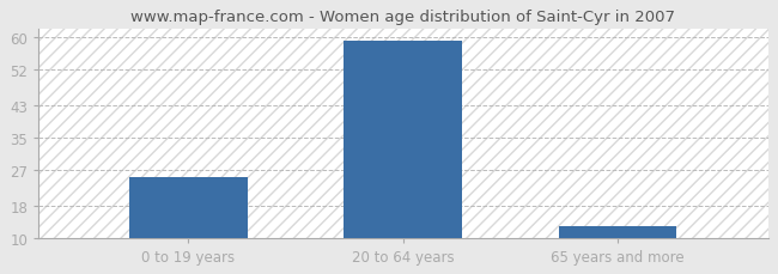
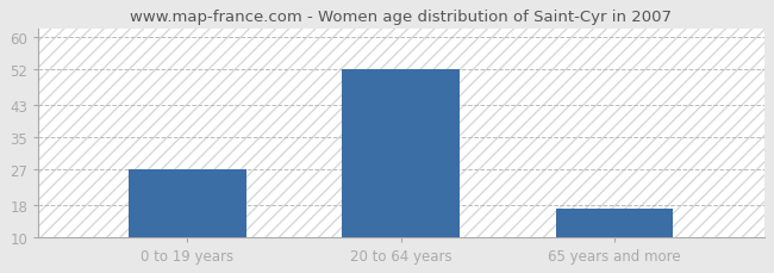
0 to 19 years: 25 -> 27
20 to 64 years: 59 -> 52
65 years and more: 13 -> 17
